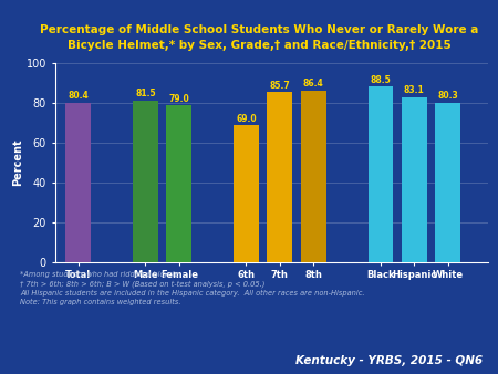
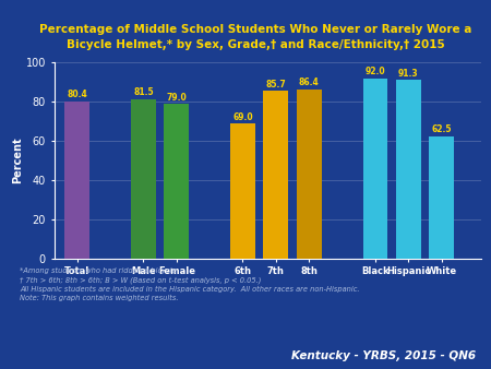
Black: 88.5 -> 92.0
Hispanic: 83.1 -> 91.3
White: 80.3 -> 62.5
